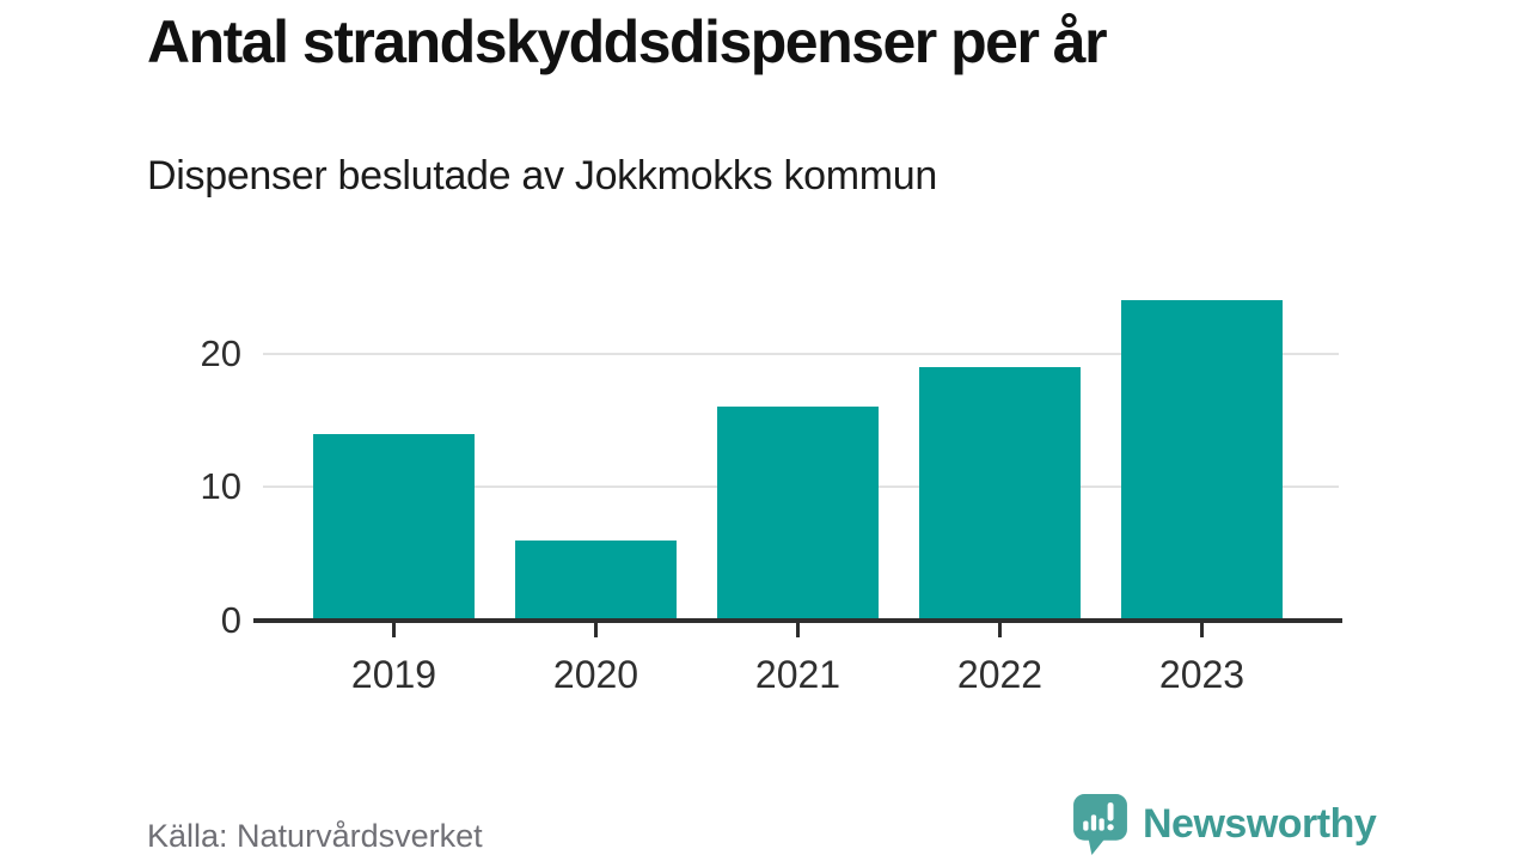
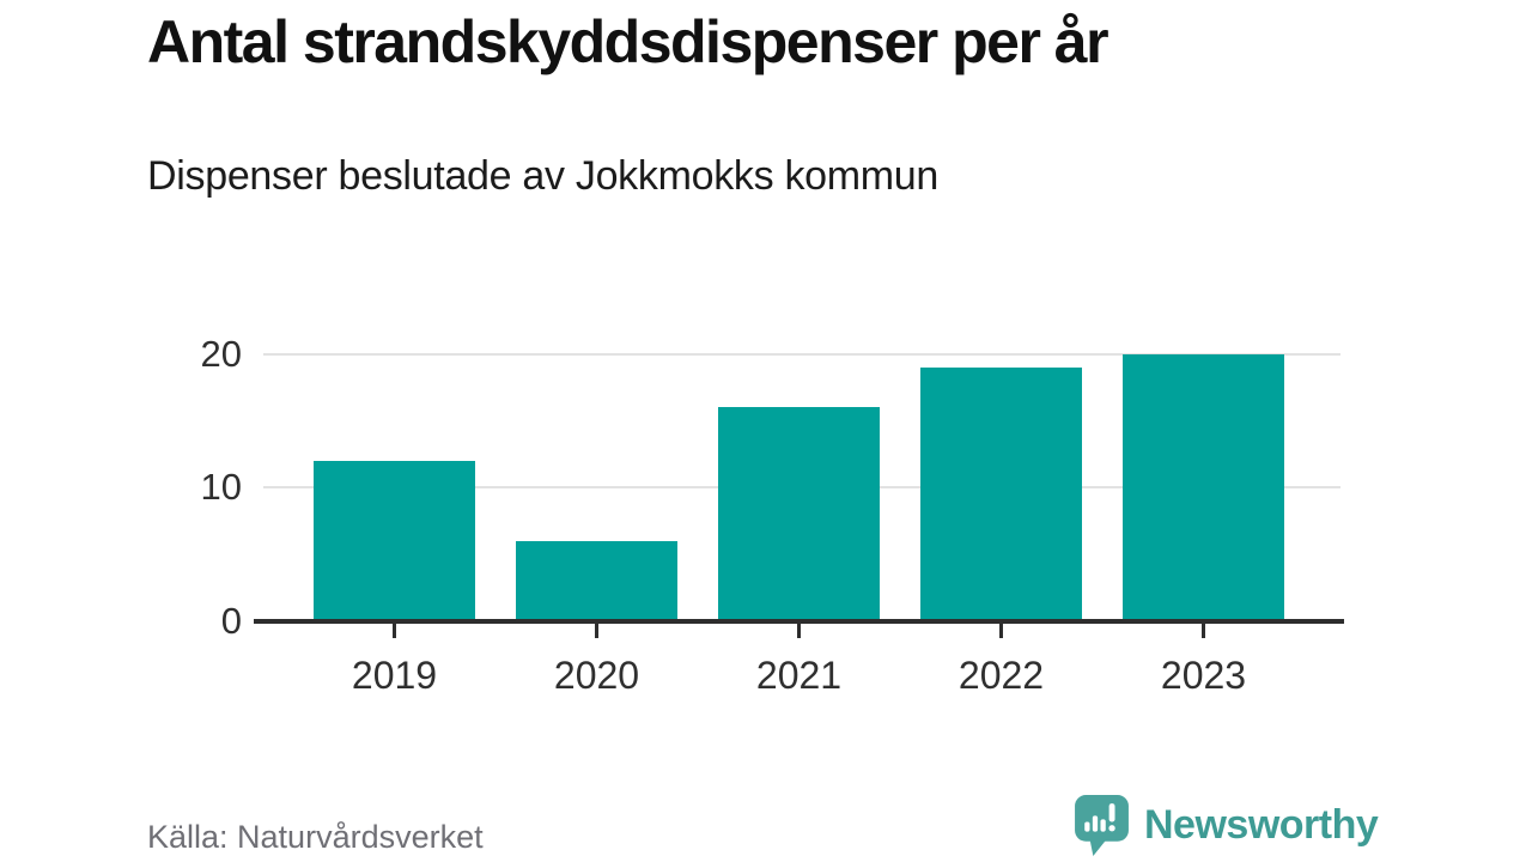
2019: 14 -> 12
2023: 24 -> 20
